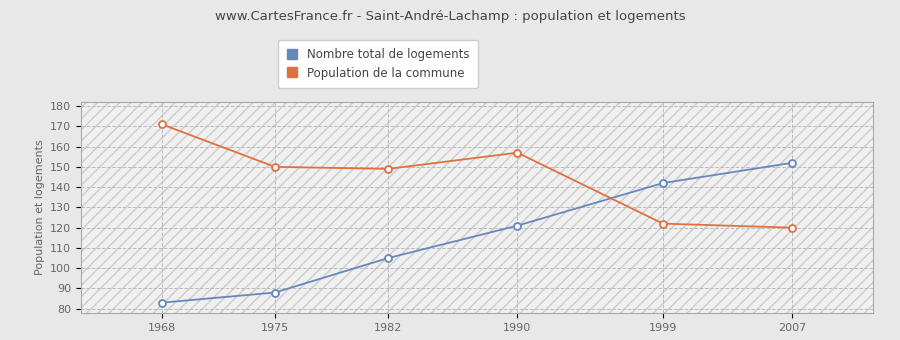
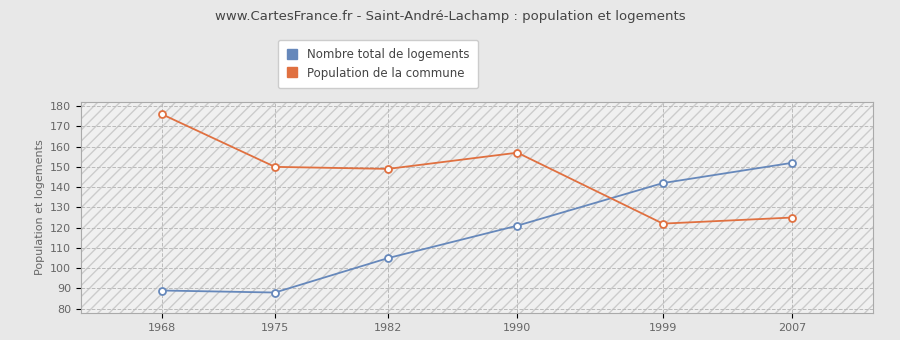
Nombre total de logements/1968: 83 -> 89
Population de la commune/1968: 171 -> 176
Population de la commune/2007: 120 -> 125
